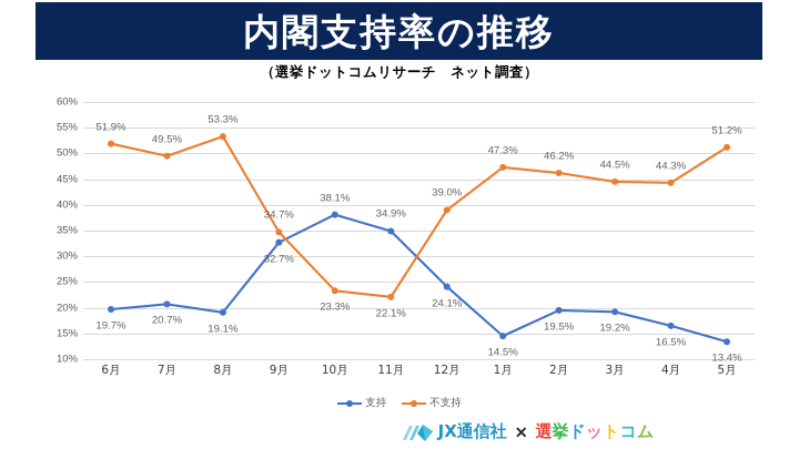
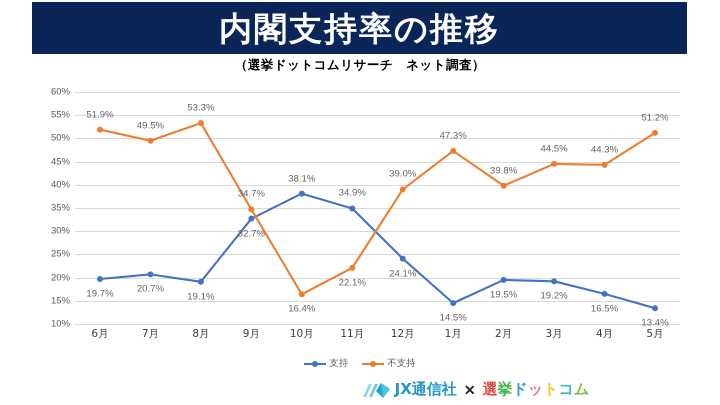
不支持/10月: 23.3% -> 16.4%
不支持/2月: 46.2% -> 39.8%
